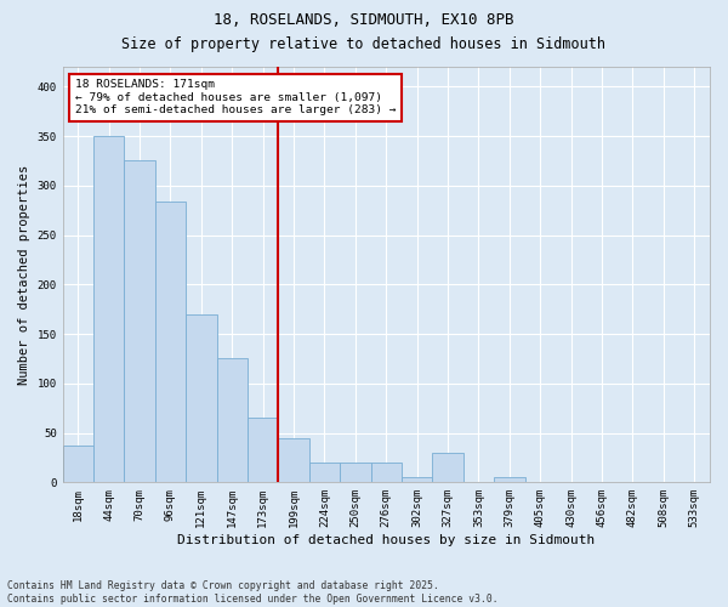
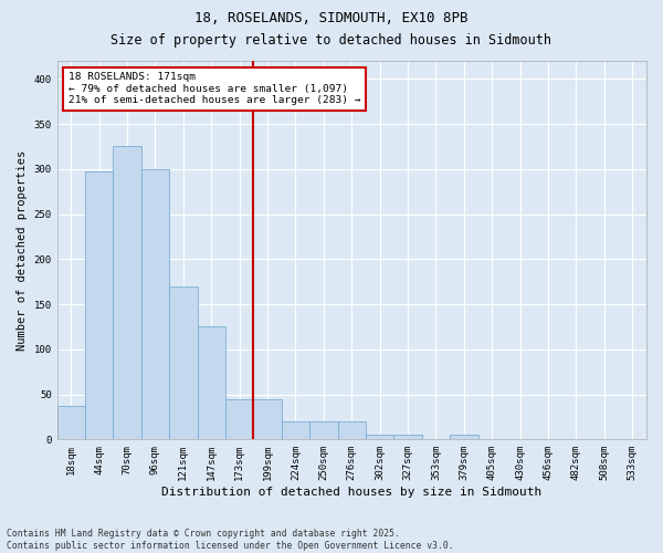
44sqm: 350 -> 297
96sqm: 284 -> 300
173sqm: 66 -> 45
327sqm: 30 -> 5
